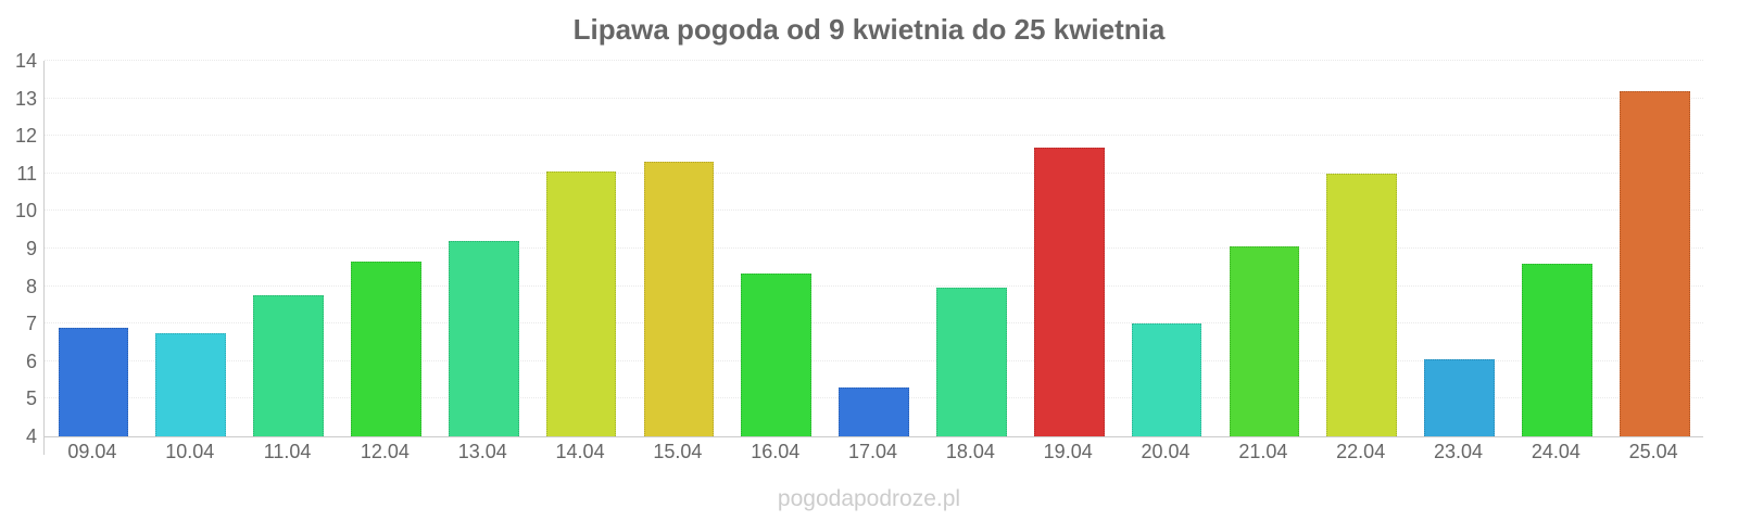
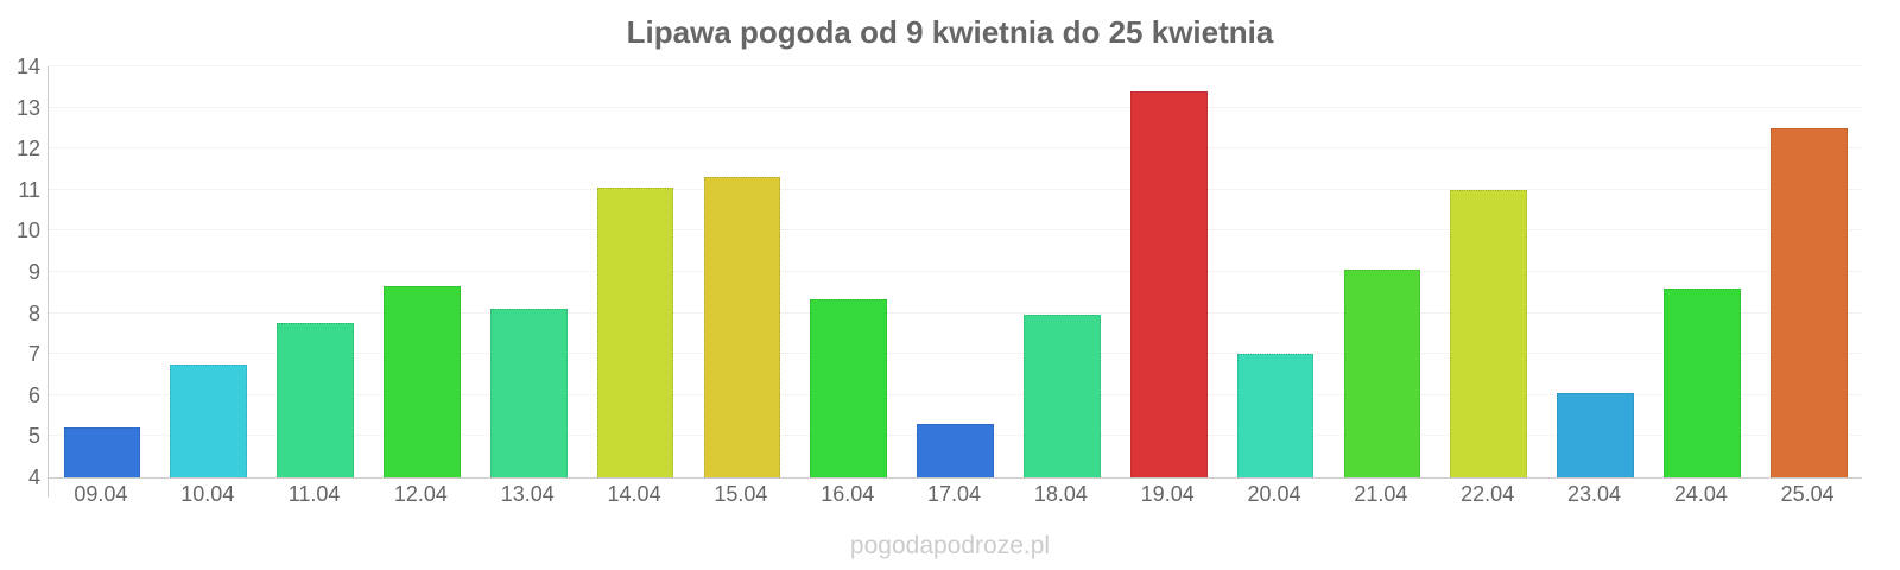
09.04: 6.9 -> 5.2
13.04: 9.2 -> 8.1
19.04: 11.7 -> 13.4
25.04: 13.2 -> 12.5
